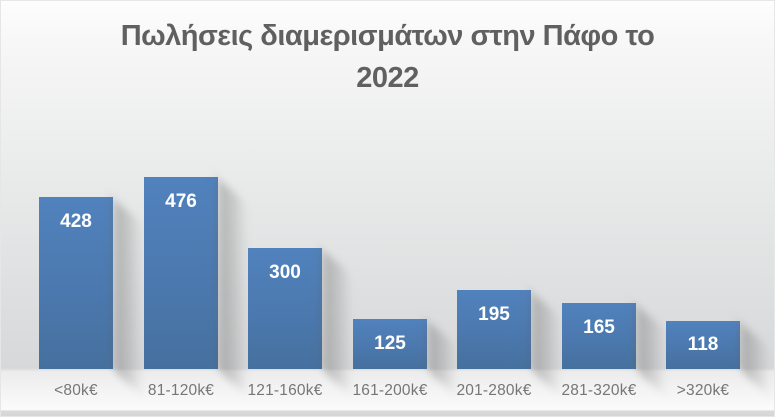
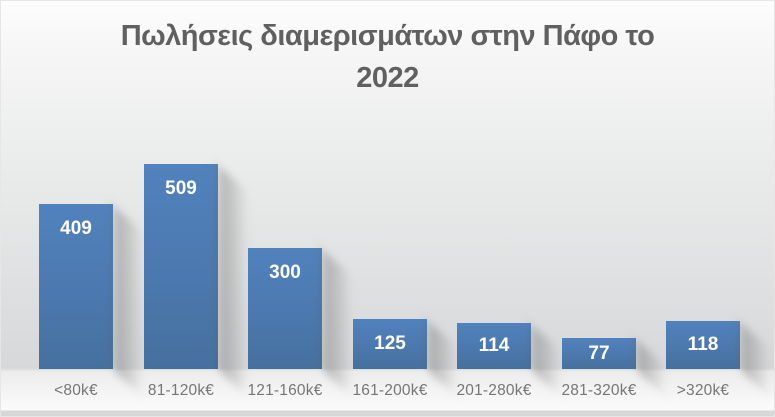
<80k€: 428 -> 409
81-120k€: 476 -> 509
201-280k€: 195 -> 114
281-320k€: 165 -> 77
